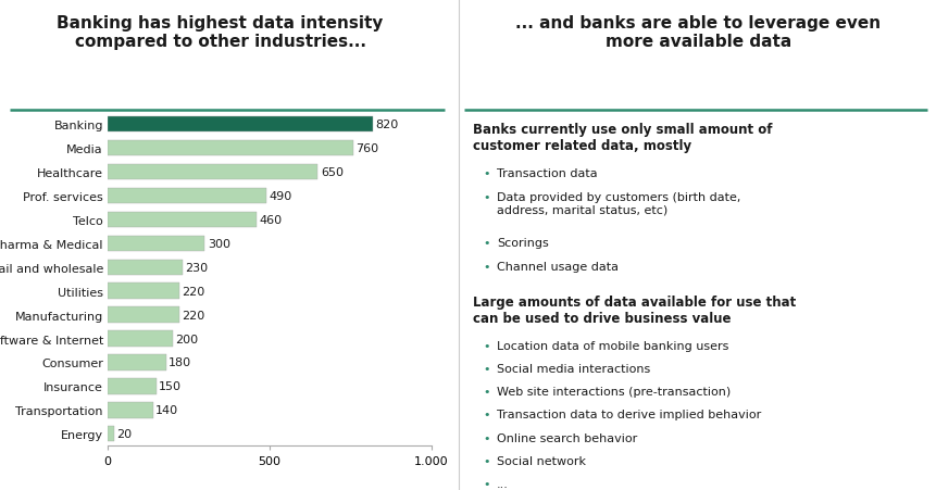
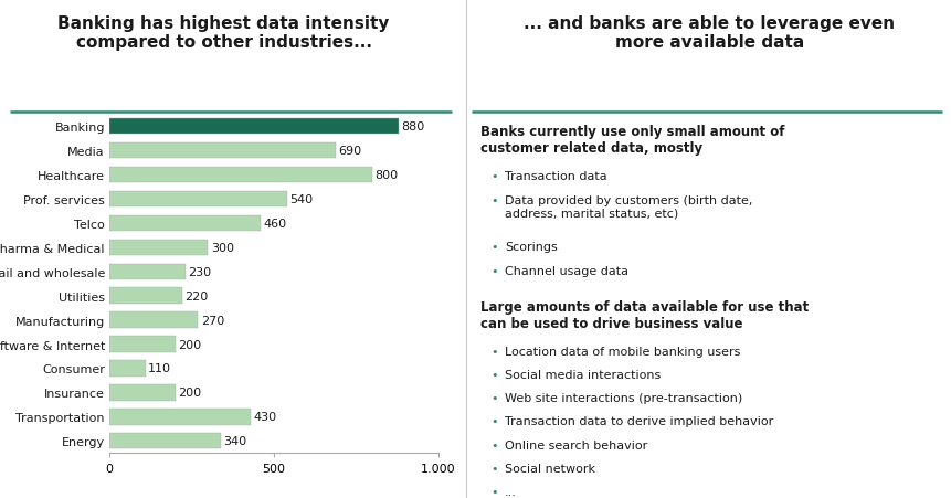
Banking: 820 -> 880
Media: 760 -> 690
Healthcare: 650 -> 800
Prof. services: 490 -> 540
Manufacturing: 220 -> 270
Consumer: 180 -> 110
Insurance: 150 -> 200
Transportation: 140 -> 430
Energy: 20 -> 340
